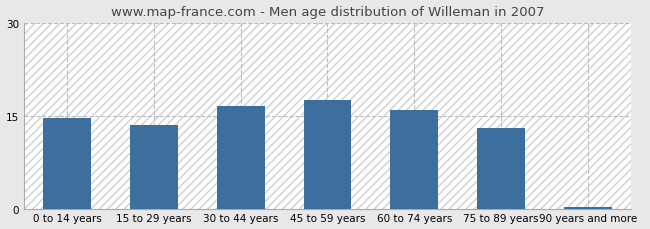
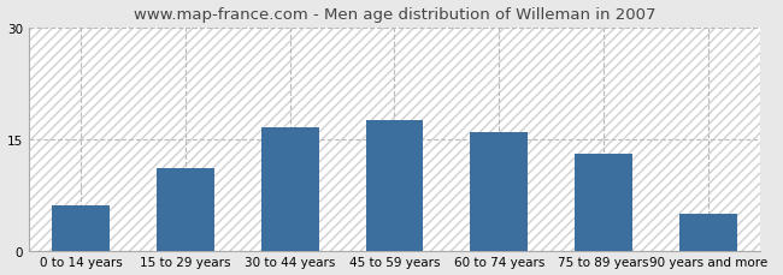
0 to 14 years: 14.7 -> 6.0
15 to 29 years: 13.5 -> 11.0
90 years and more: 0.3 -> 5.0
